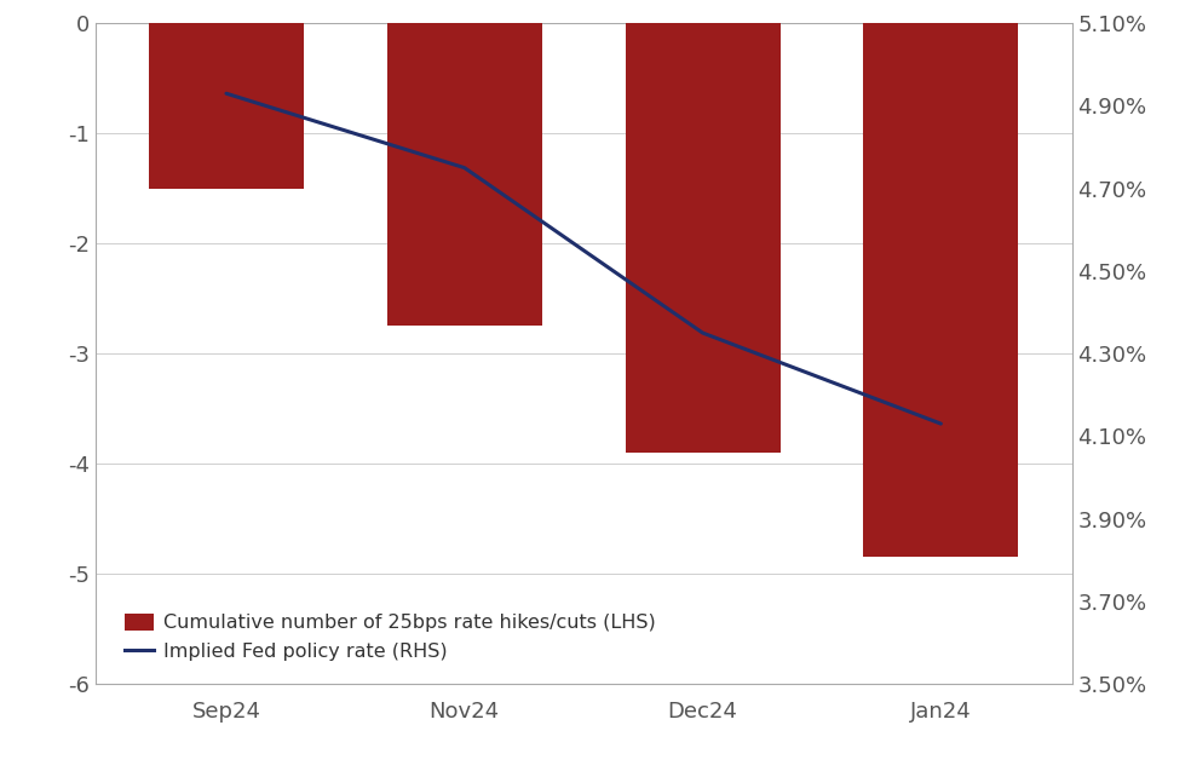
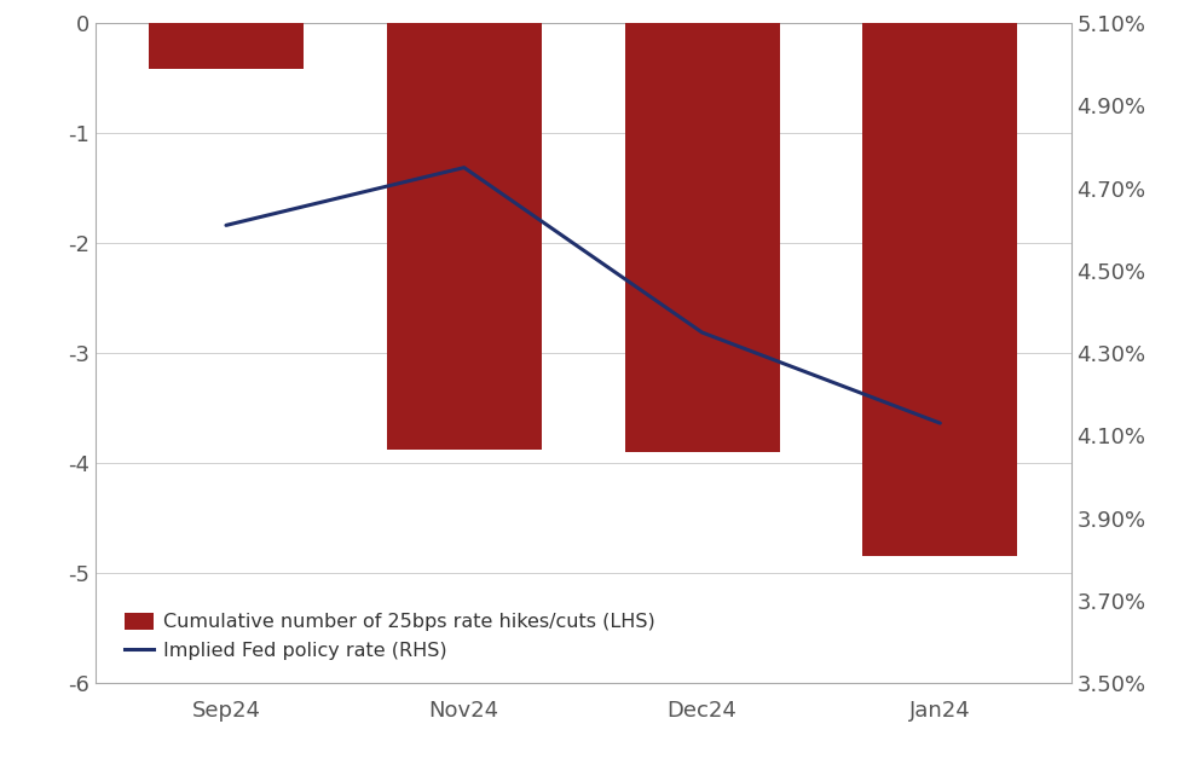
Cumulative number of 25bps rate hikes/cuts (LHS)/Sep24: -1.50 -> -0.42
Implied Fed policy rate (RHS)/Sep24: 4.93% -> 4.61%
Cumulative number of 25bps rate hikes/cuts (LHS)/Nov24: -2.75 -> -3.88
